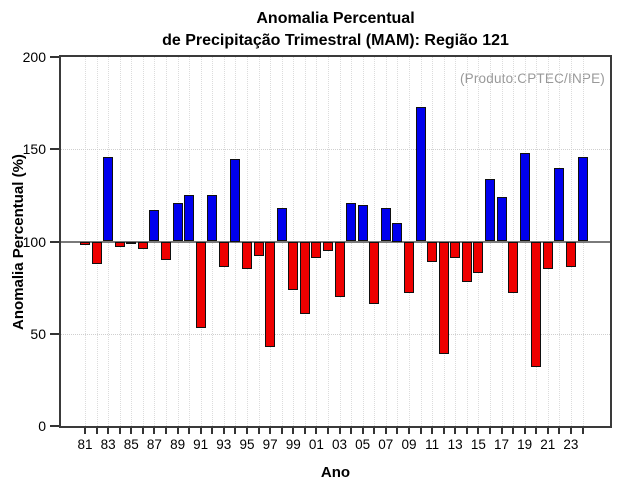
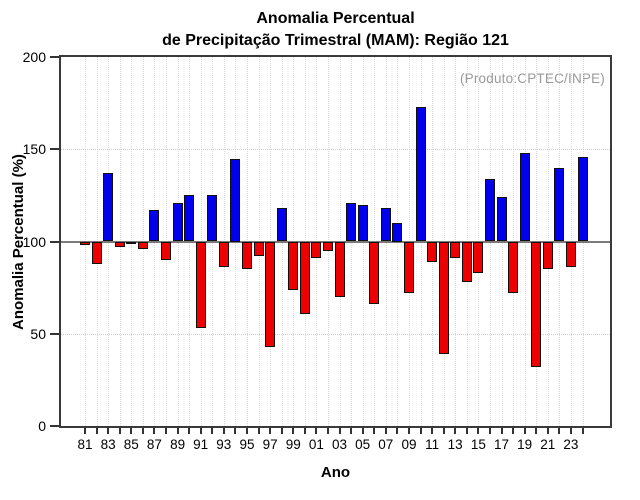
83: 146 -> 137
